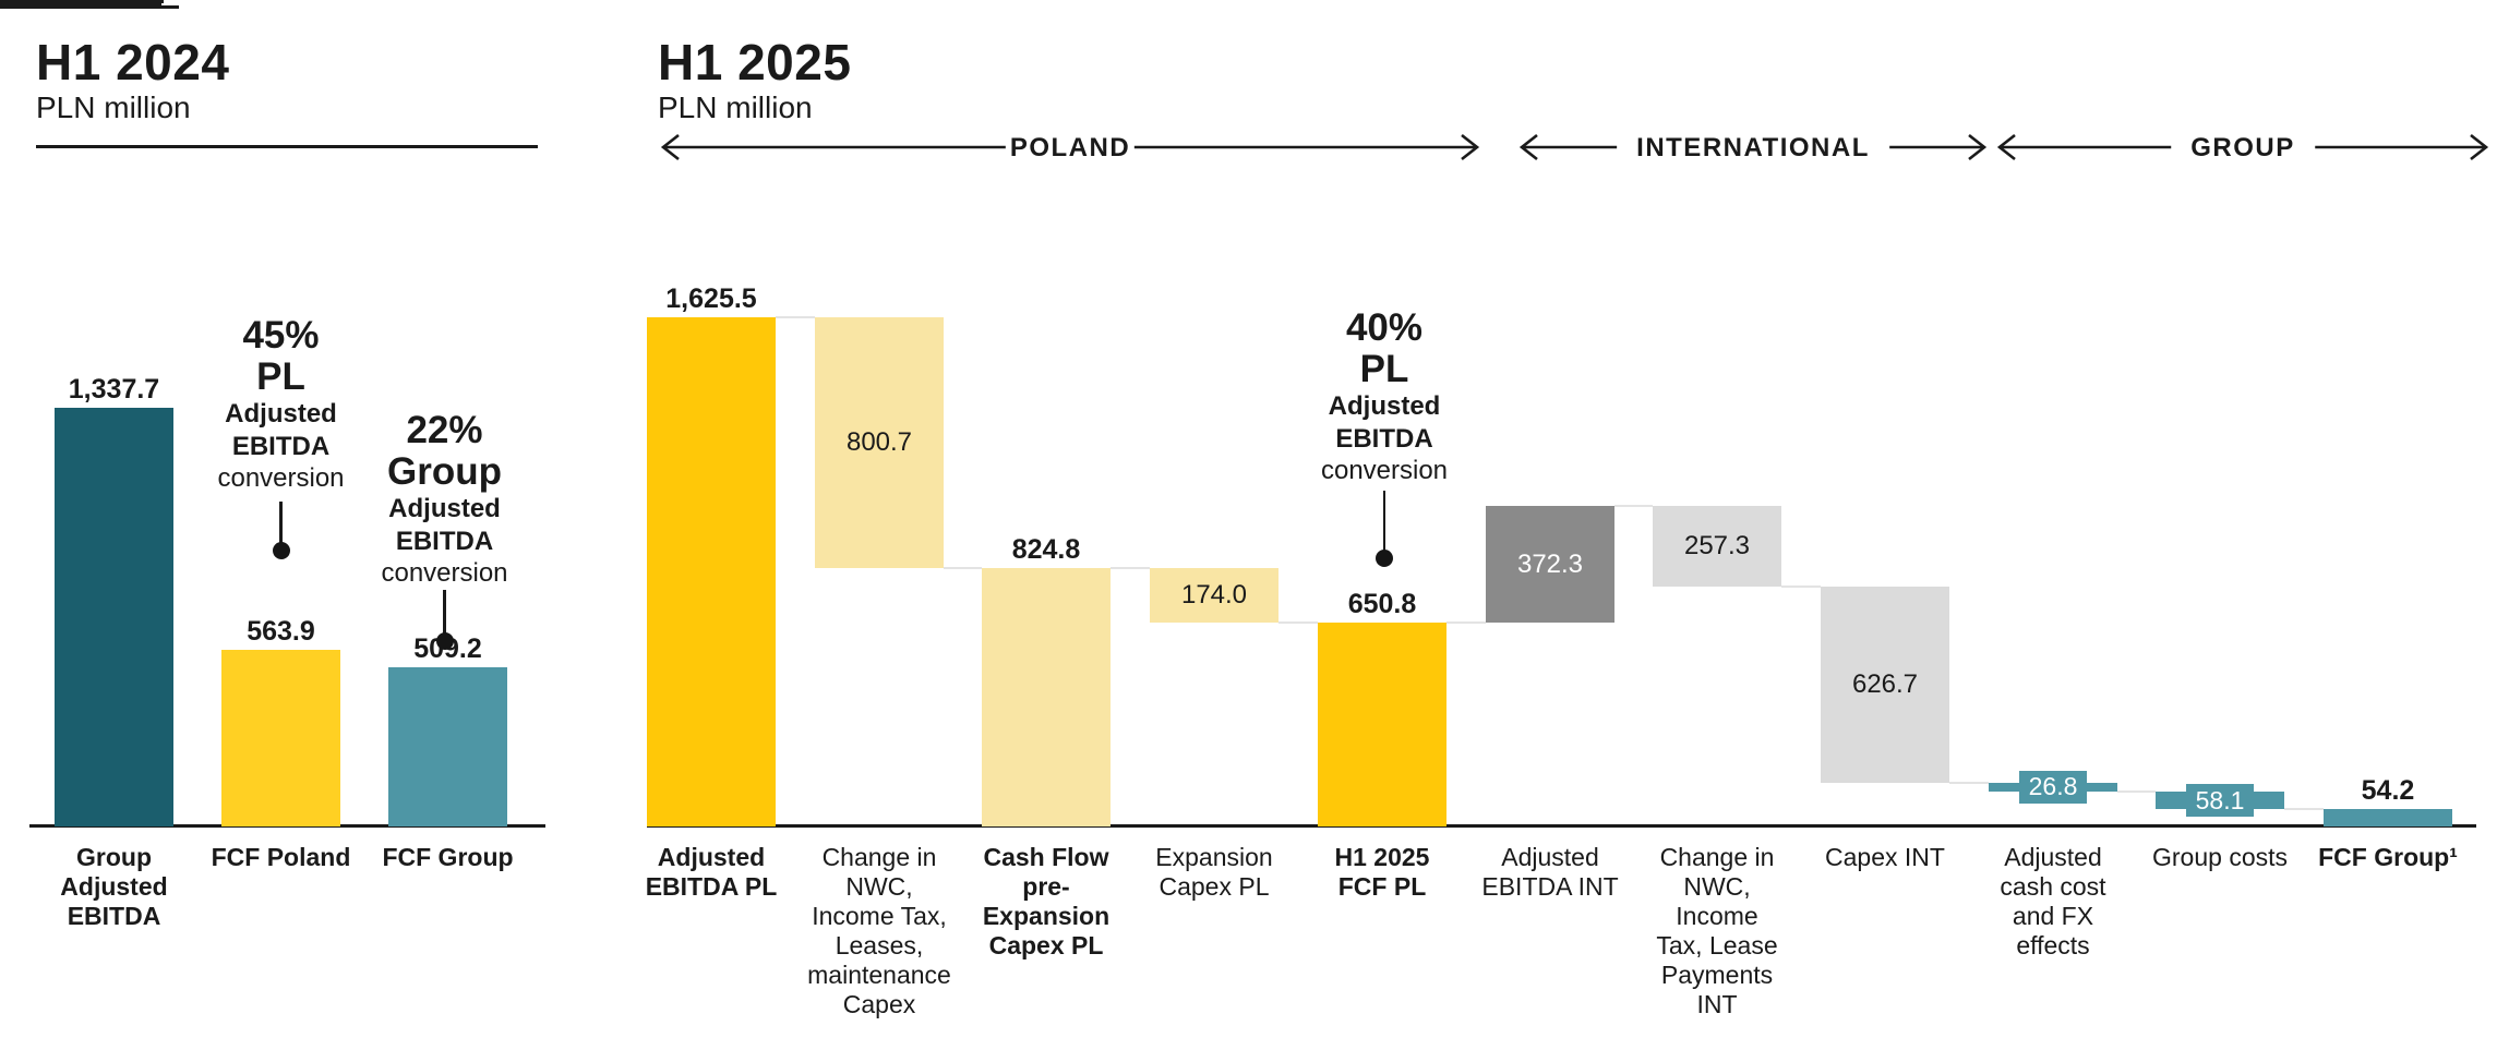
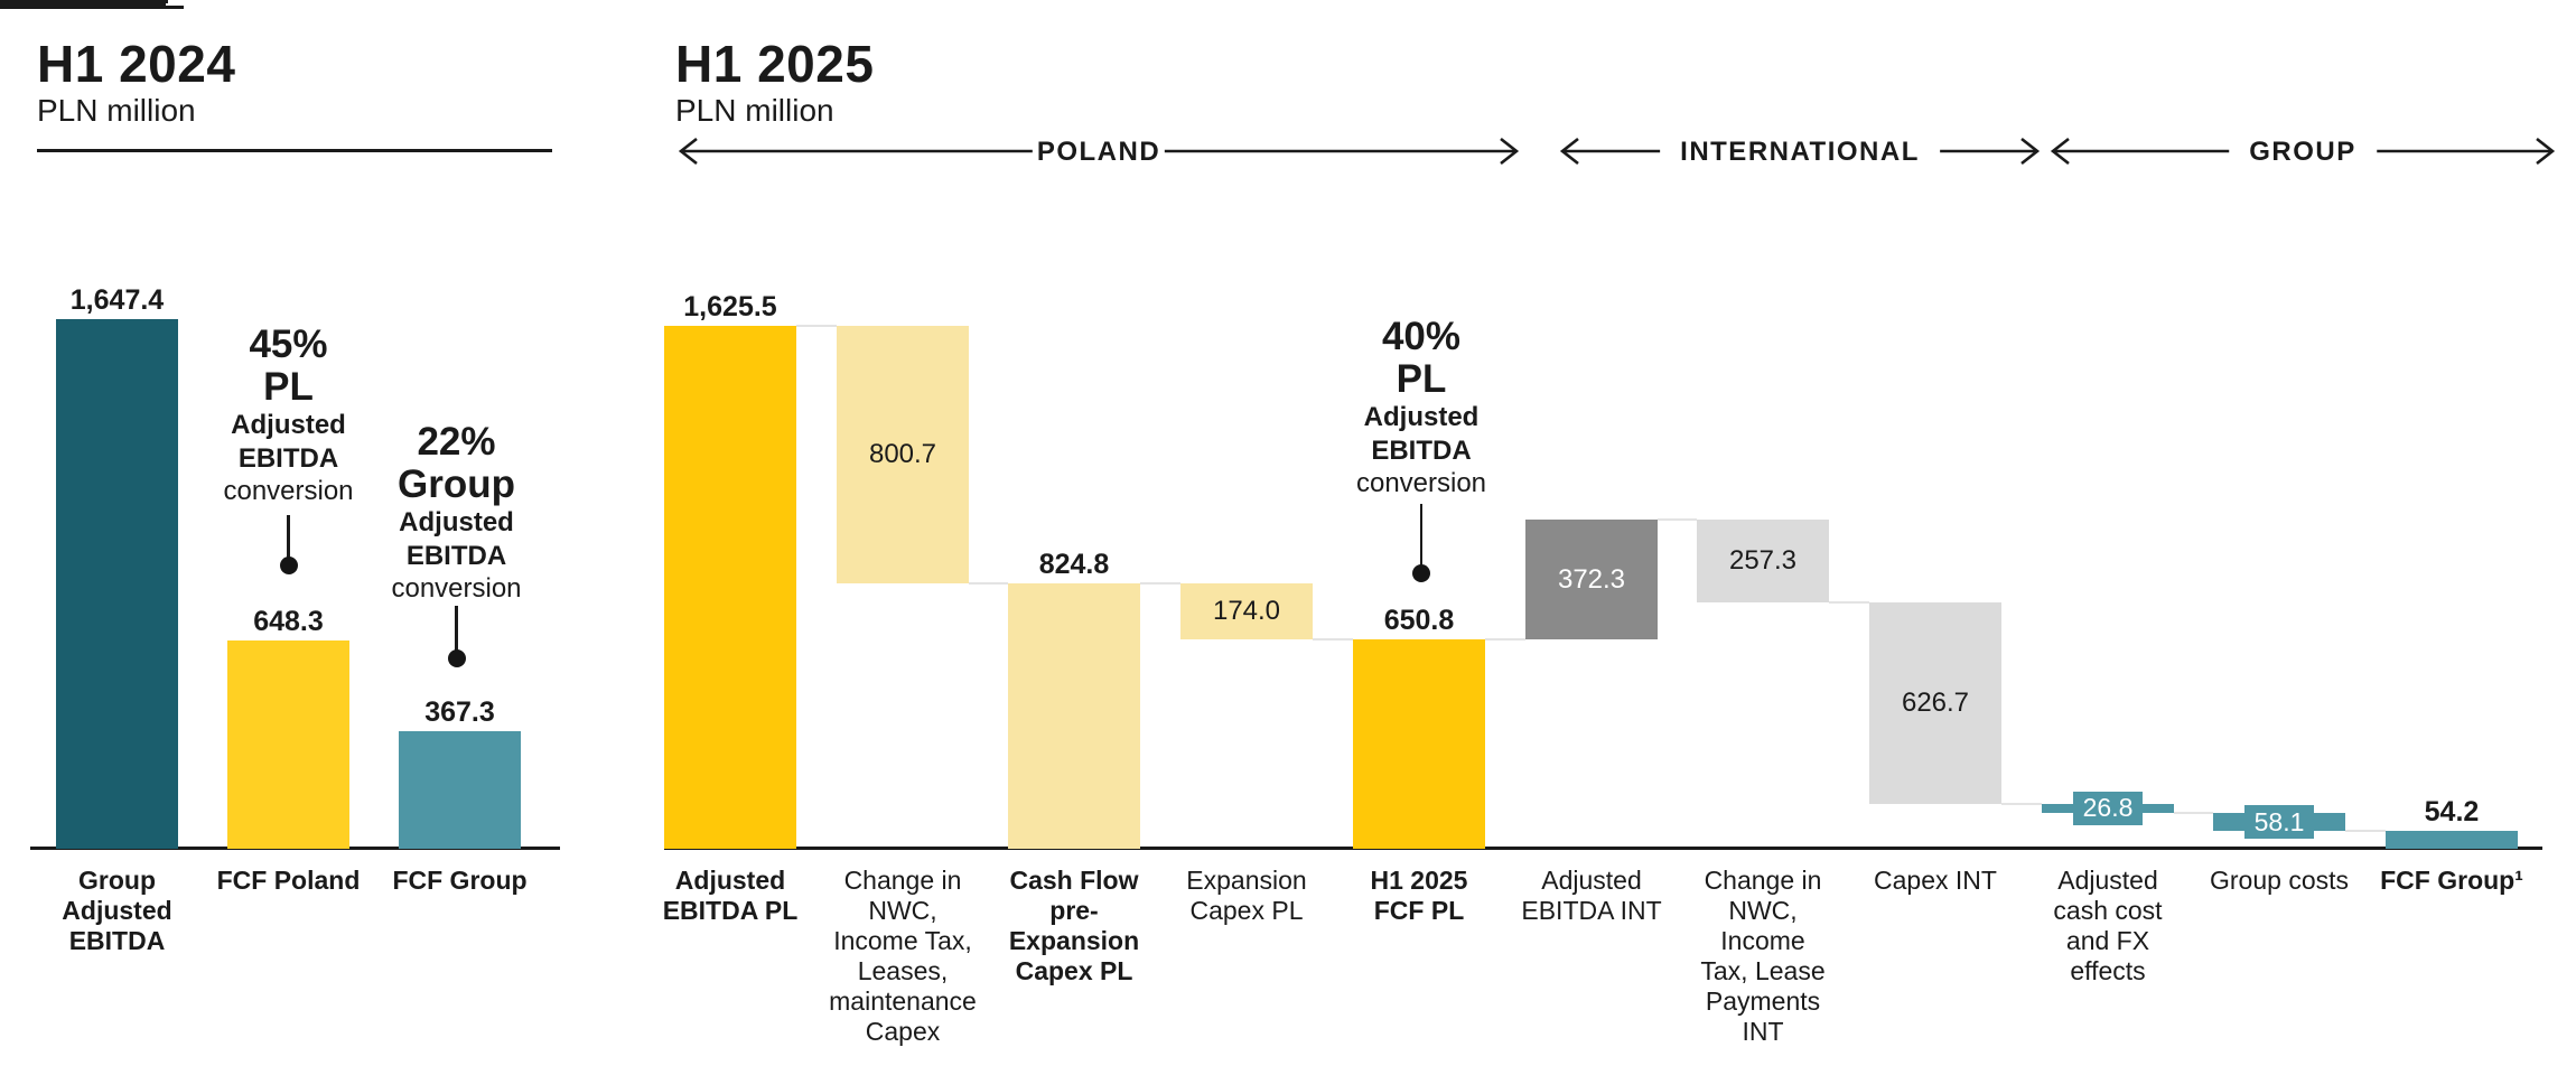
H1 2024/Group Adjusted EBITDA: 1,337.7 -> 1,647.4
H1 2024/FCF Poland: 563.9 -> 648.3
H1 2024/FCF Group: 509.2 -> 367.3
